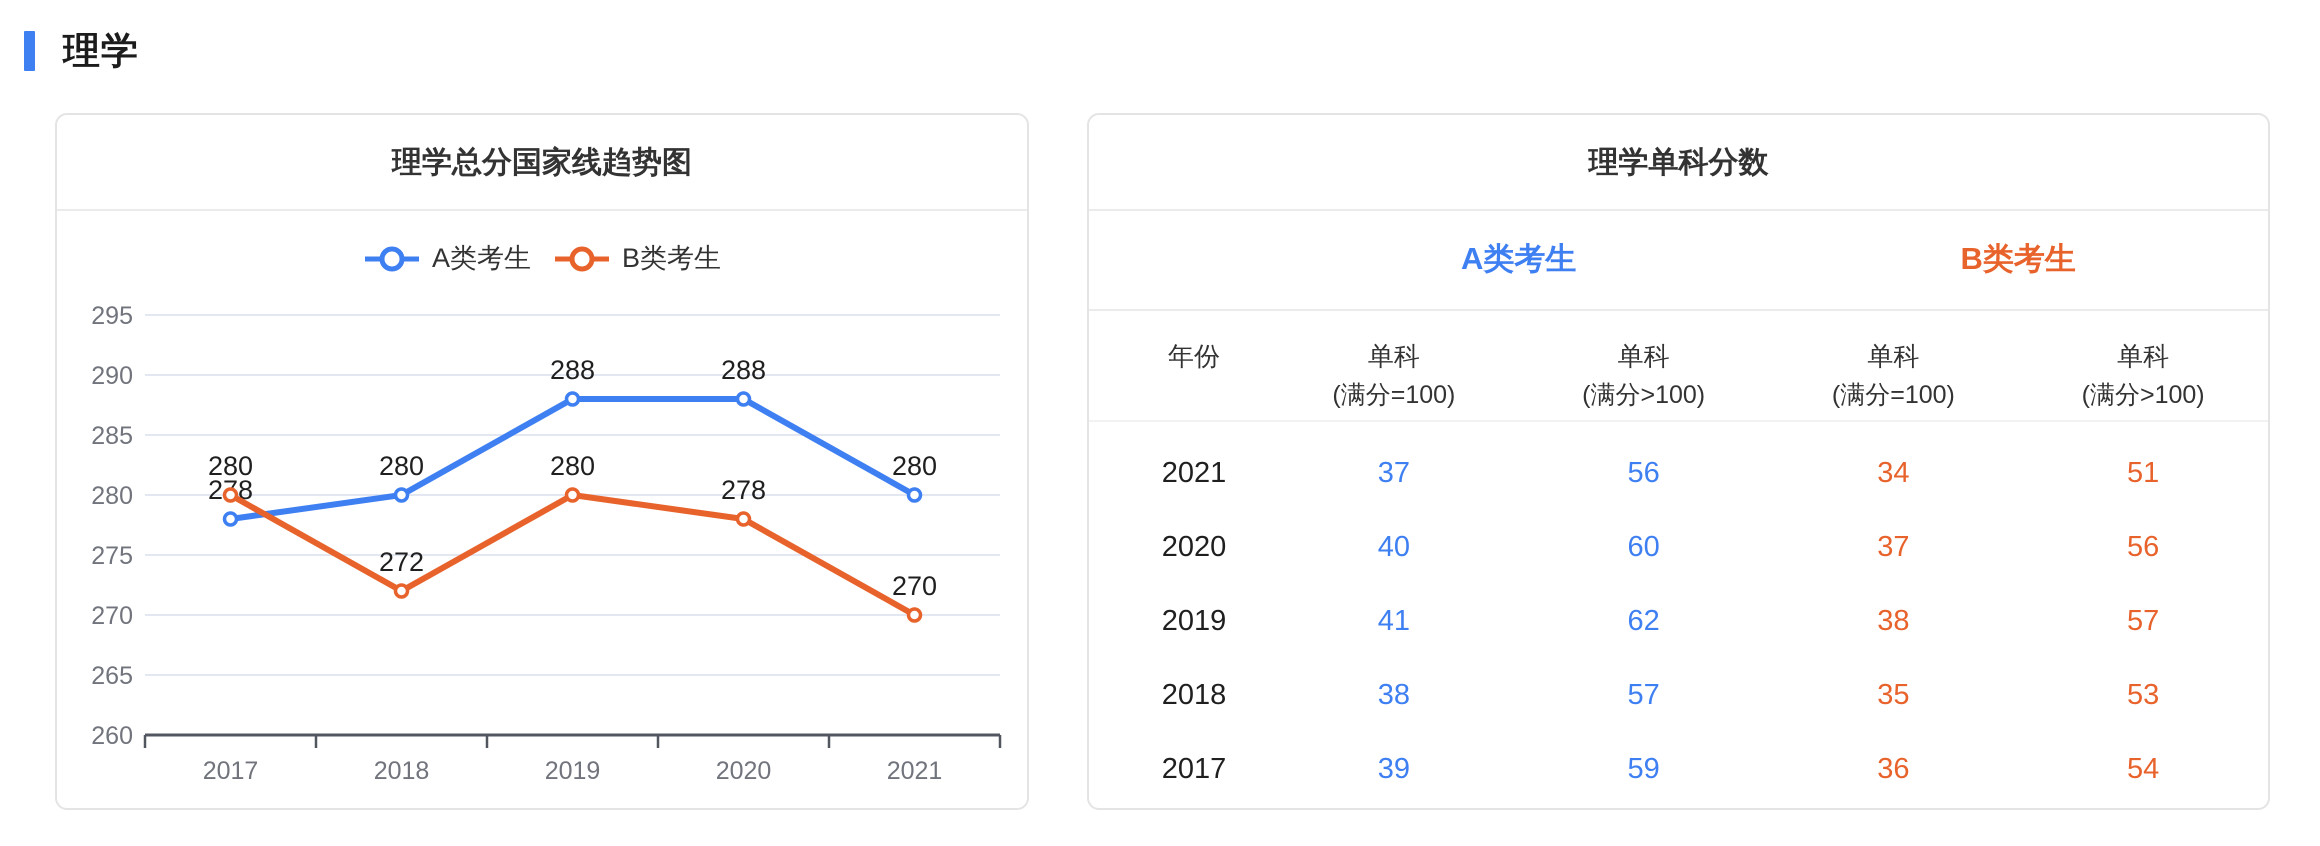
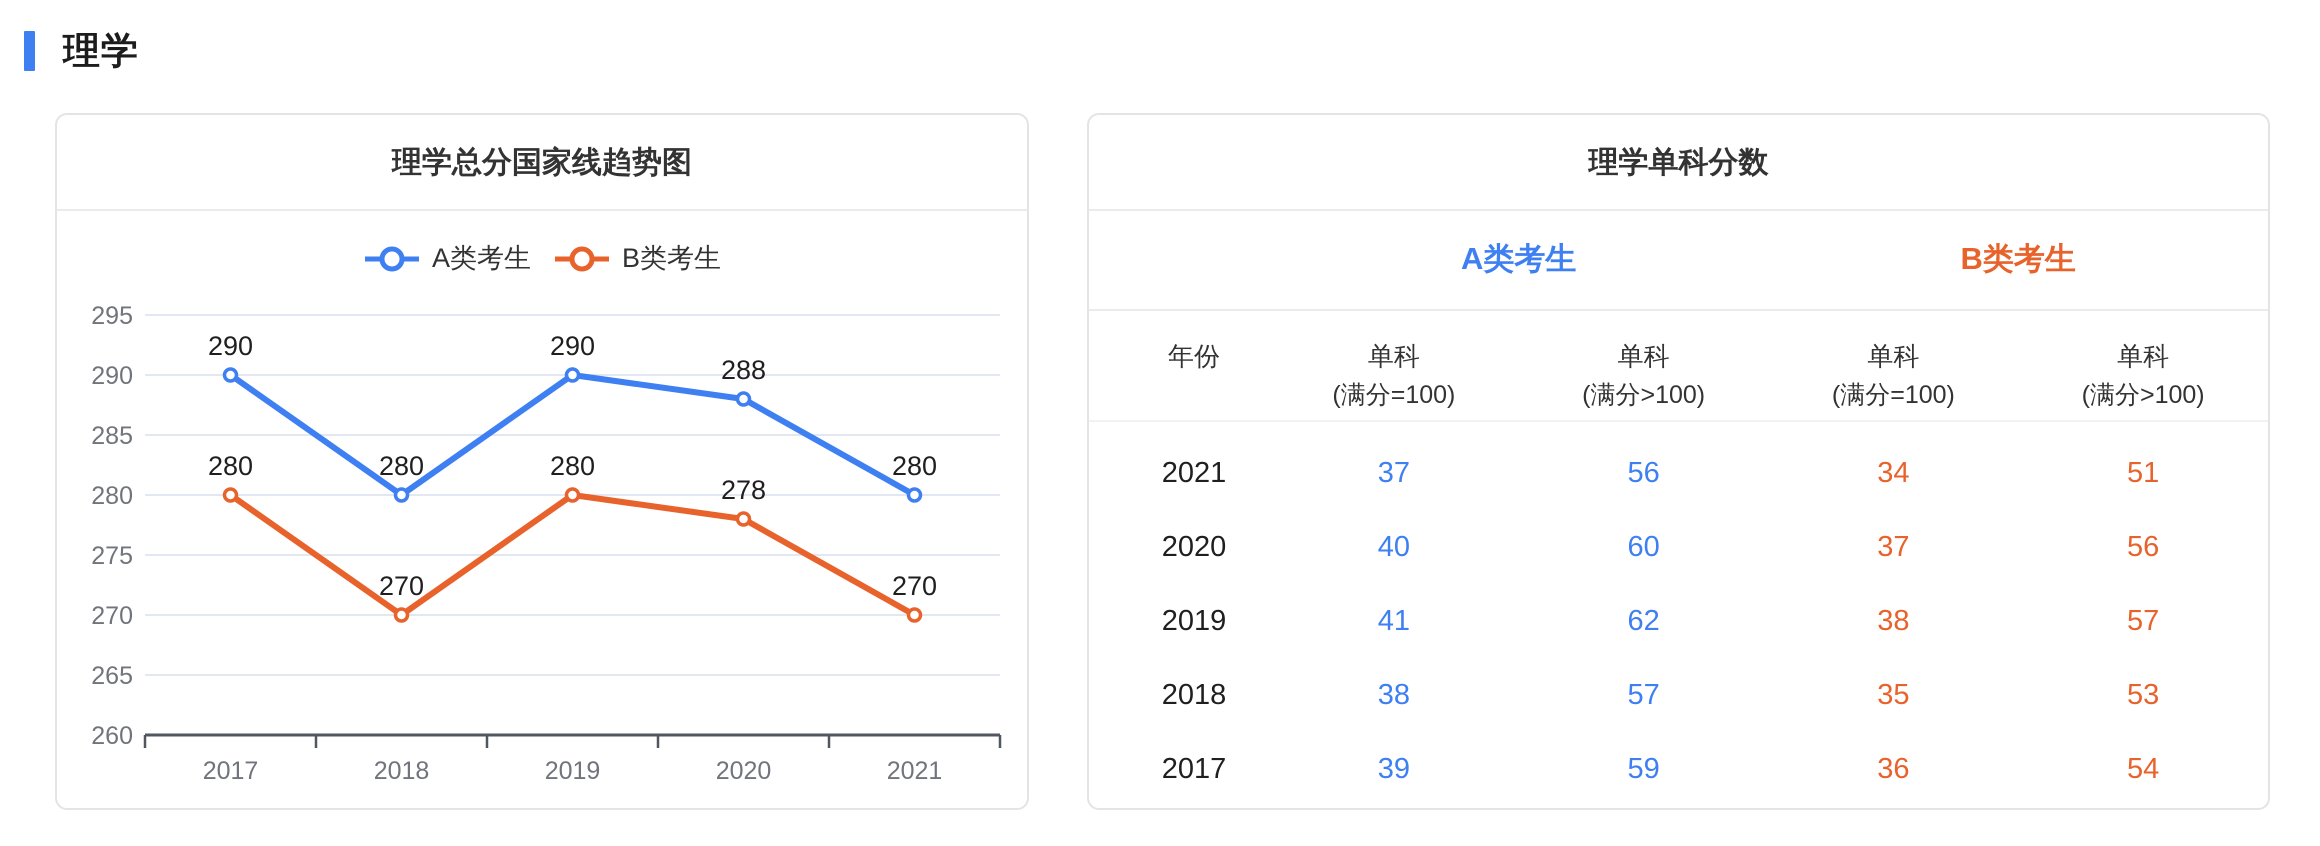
理学总分国家线趋势图/A类考生/2017: 278 -> 290
理学总分国家线趋势图/B类考生/2018: 272 -> 270
理学总分国家线趋势图/A类考生/2019: 288 -> 290
